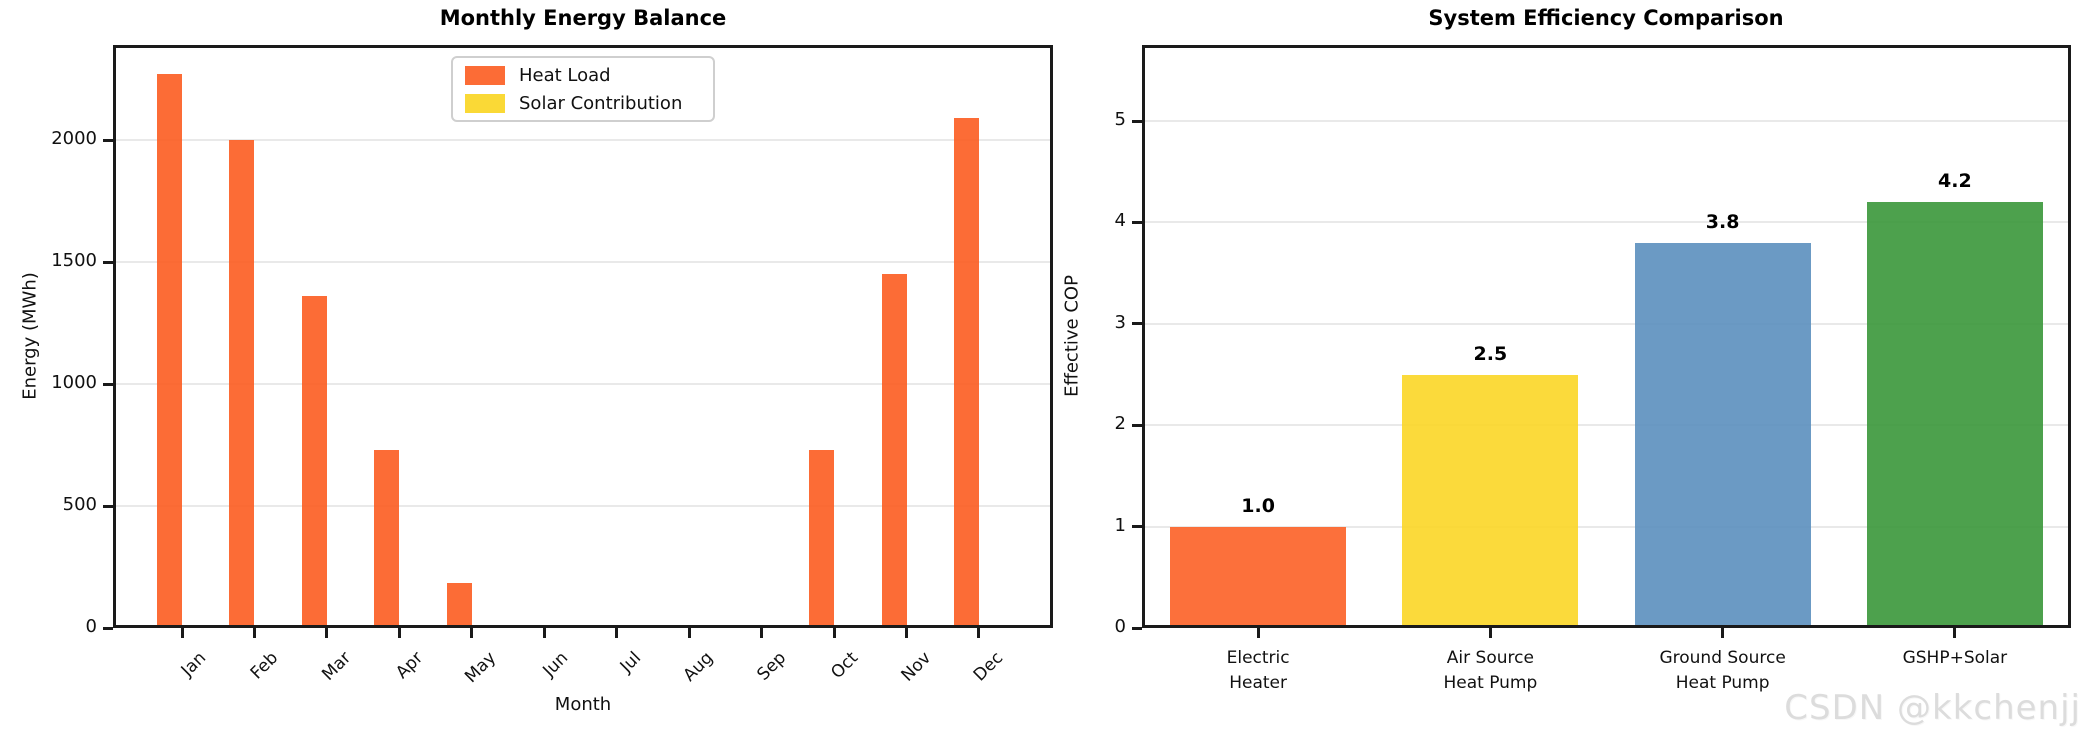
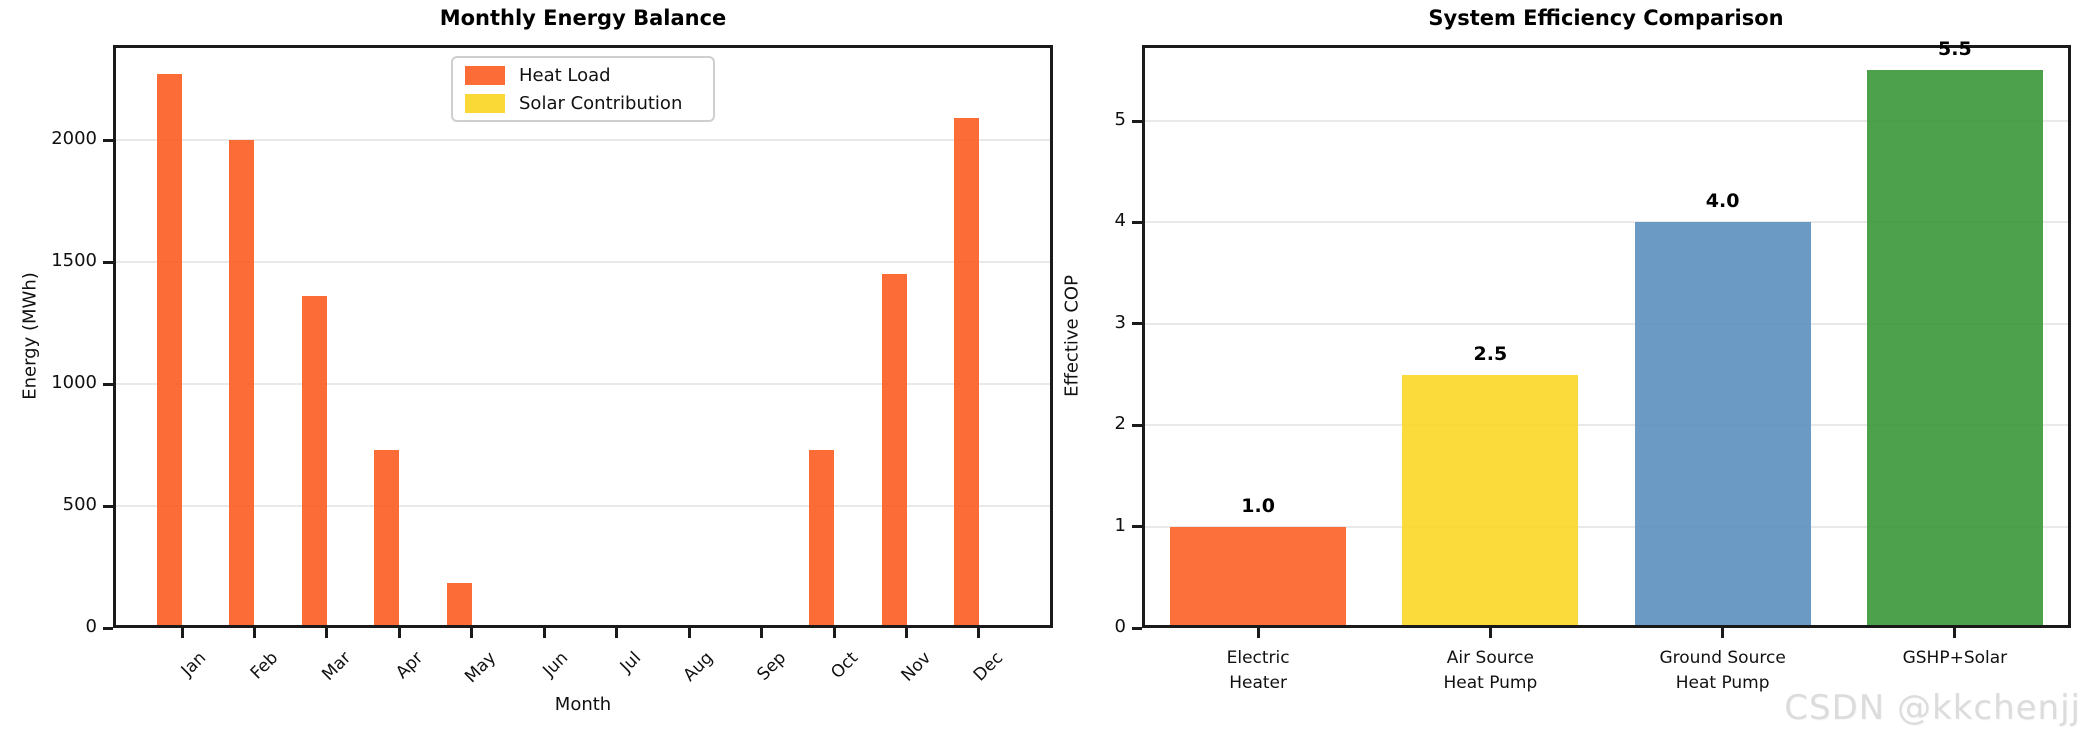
System Efficiency Comparison/Ground Source Heat Pump: 3.8 -> 4.0
System Efficiency Comparison/GSHP+Solar: 4.2 -> 5.5
